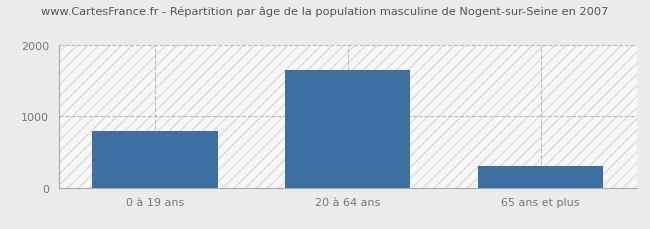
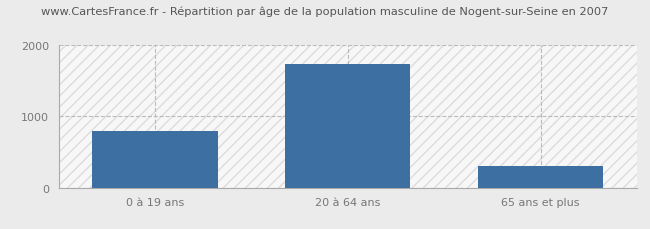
20 à 64 ans: 1650 -> 1740
